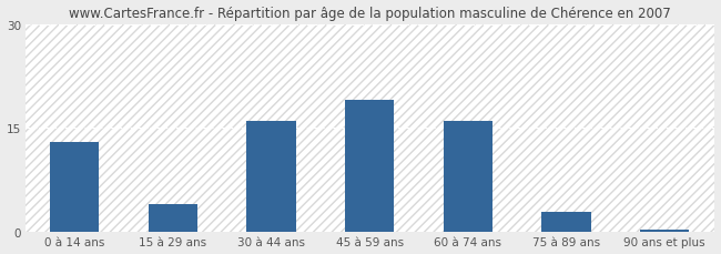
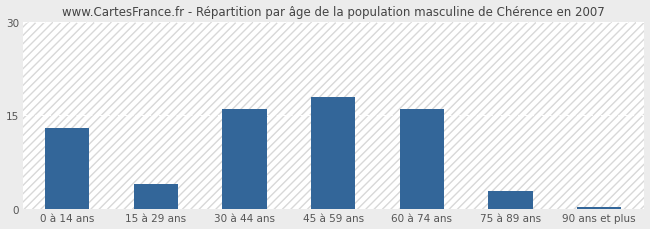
45 à 59 ans: 19.0 -> 18.0
